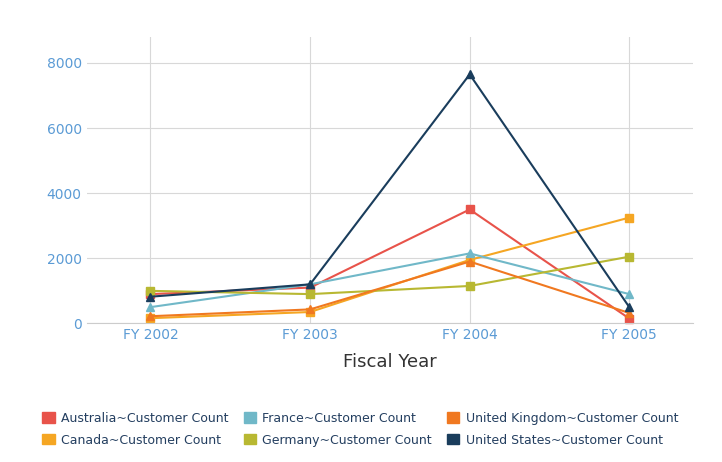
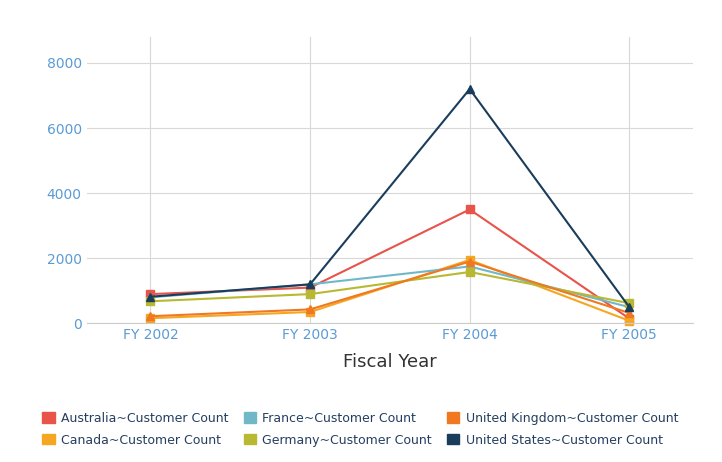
France~Customer Count/FY 2002: 500 -> 800
Germany~Customer Count/FY 2002: 1000 -> 680
France~Customer Count/FY 2004: 2150 -> 1750
Germany~Customer Count/FY 2004: 1150 -> 1580
United States~Customer Count/FY 2004: 7650 -> 7200
Canada~Customer Count/FY 2005: 3250 -> 80
France~Customer Count/FY 2005: 900 -> 500
Germany~Customer Count/FY 2005: 2050 -> 620
